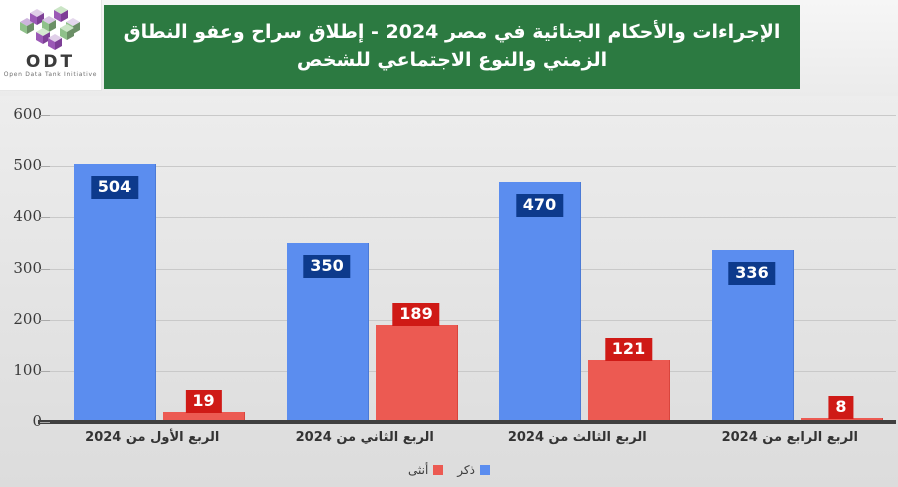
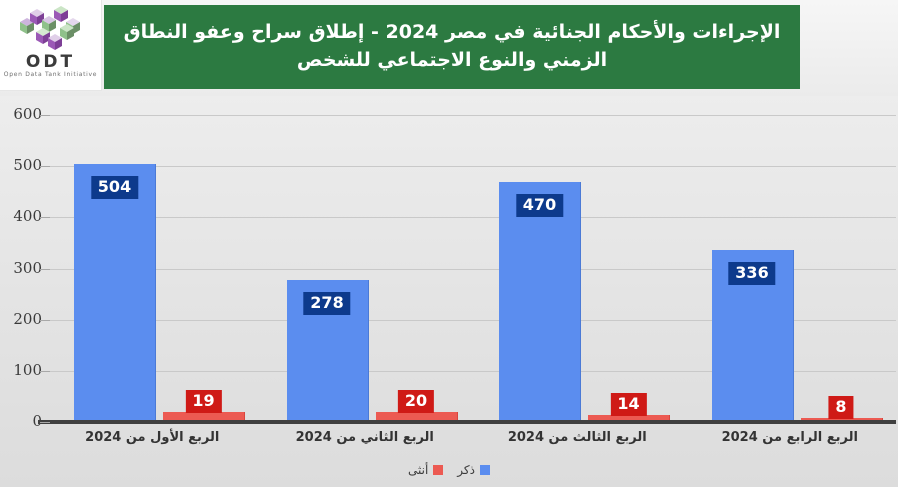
ذكر/الربع الثاني من 2024: 350 -> 278
أنثى/الربع الثاني من 2024: 189 -> 20
أنثى/الربع الثالث من 2024: 121 -> 14
